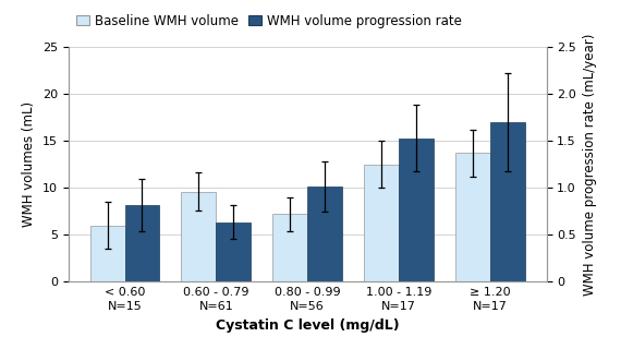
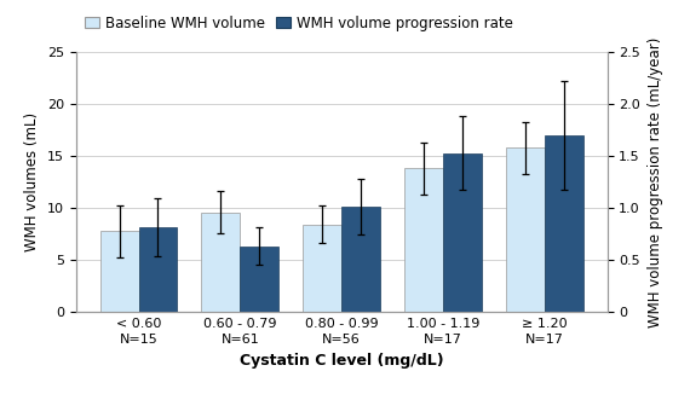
Baseline WMH volume/< 0.60 N=15: 6.0 -> 7.8
Baseline WMH volume/0.80 - 0.99 N=56: 7.2 -> 8.4
Baseline WMH volume/1.00 - 1.19 N=17: 12.5 -> 13.8
Baseline WMH volume/≥ 1.20 N=17: 13.7 -> 15.8
